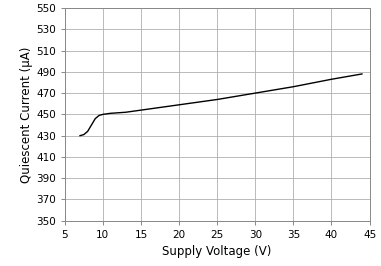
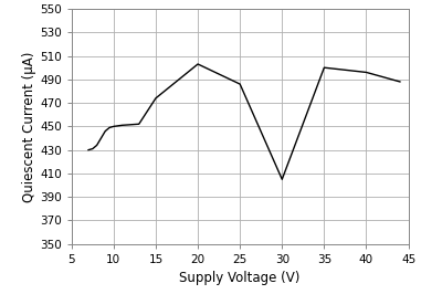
15: 454 -> 474
20: 459 -> 503
25: 464 -> 486
30: 470 -> 405
35: 476 -> 500
40: 483 -> 496
